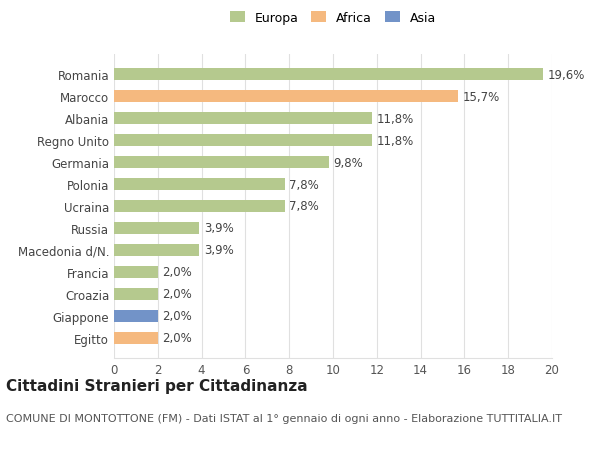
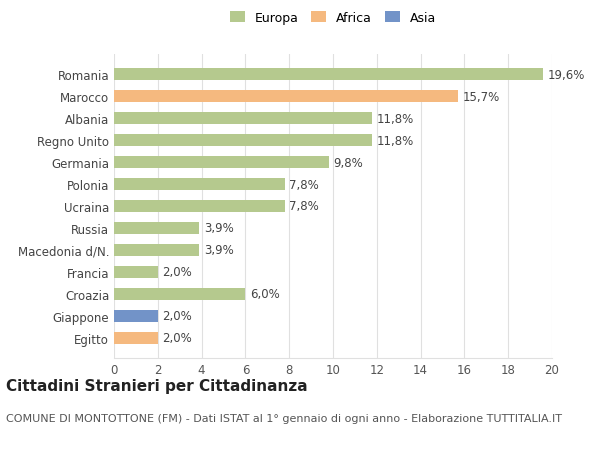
Croazia: 2,0% -> 6,0%
